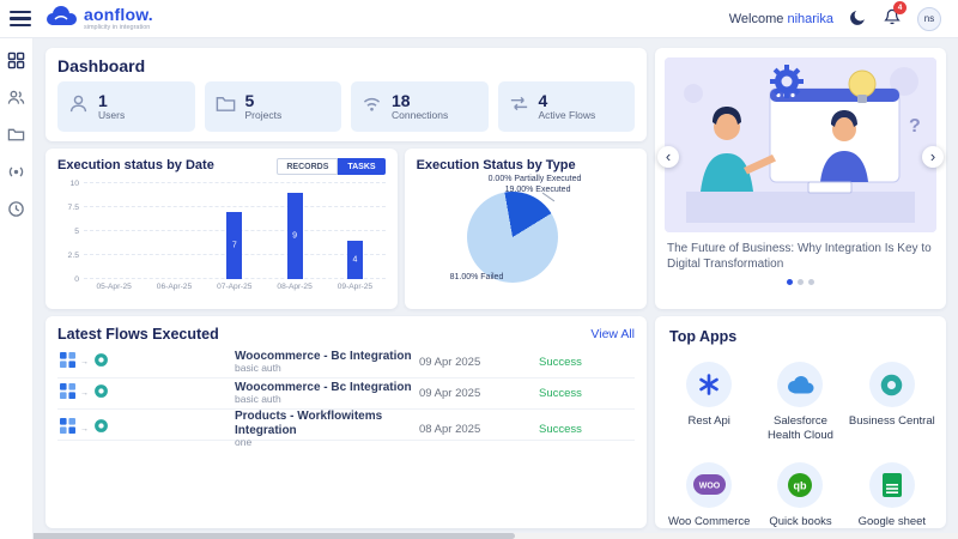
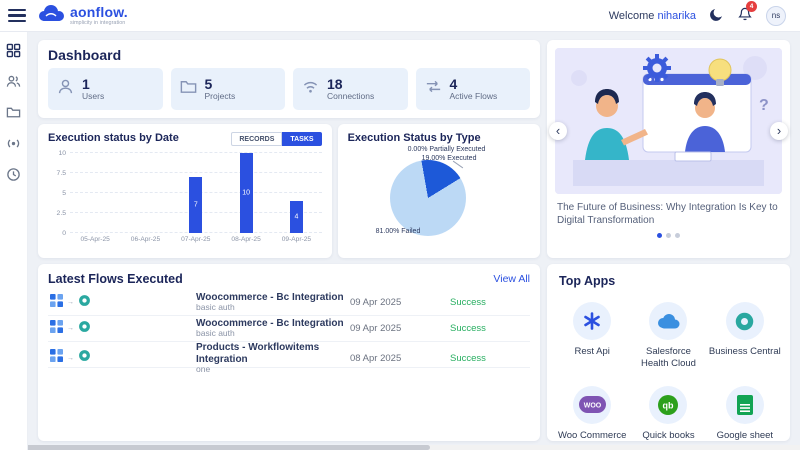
Execution status by Date/08-Apr-25: 9 -> 10
